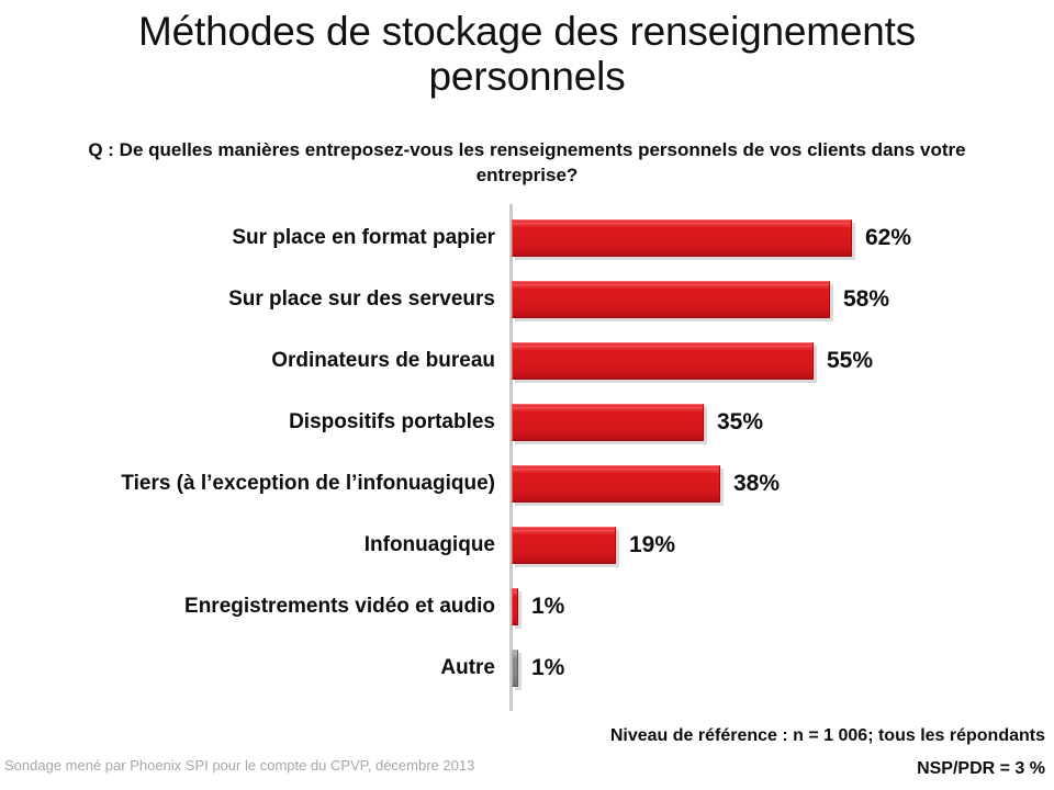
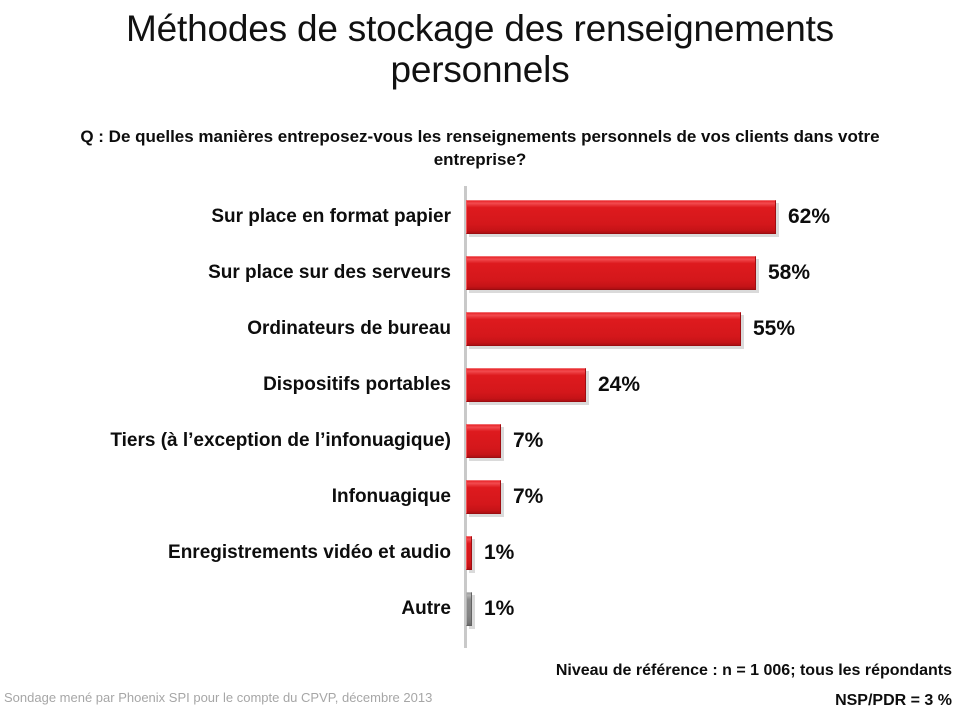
Dispositifs portables: 35% -> 24%
Tiers (à l’exception de l’infonuagique): 38% -> 7%
Infonuagique: 19% -> 7%
